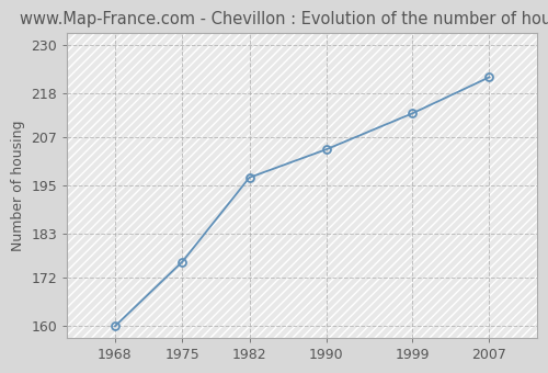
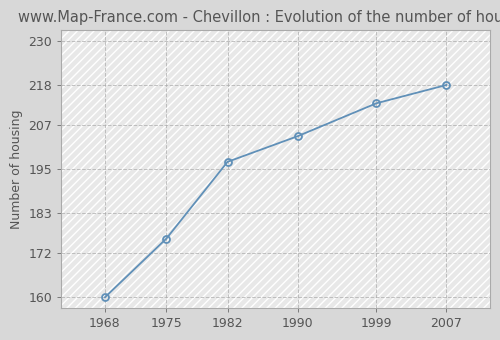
2007: 222 -> 218
